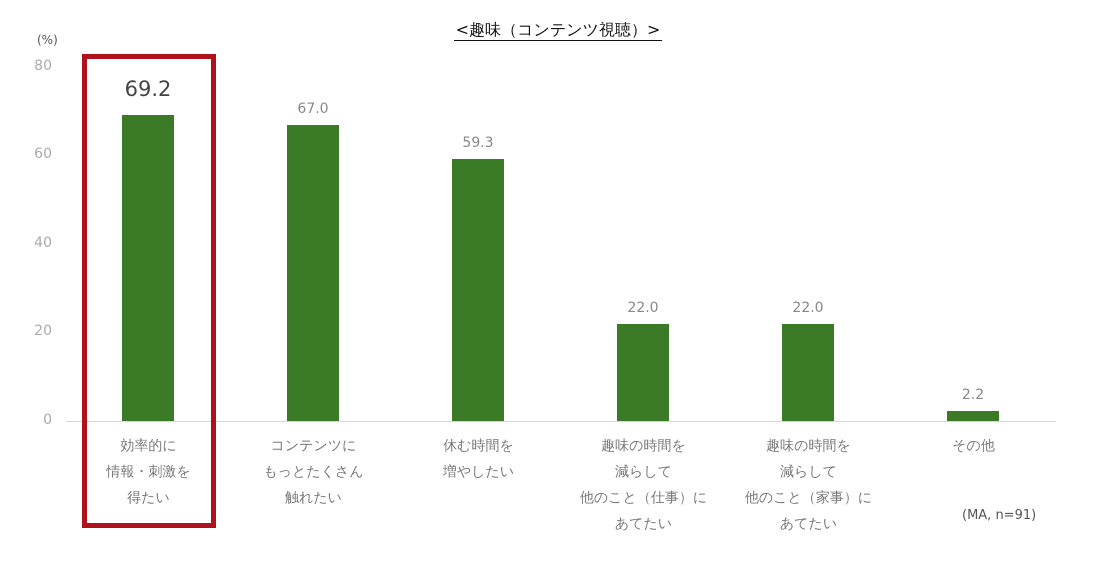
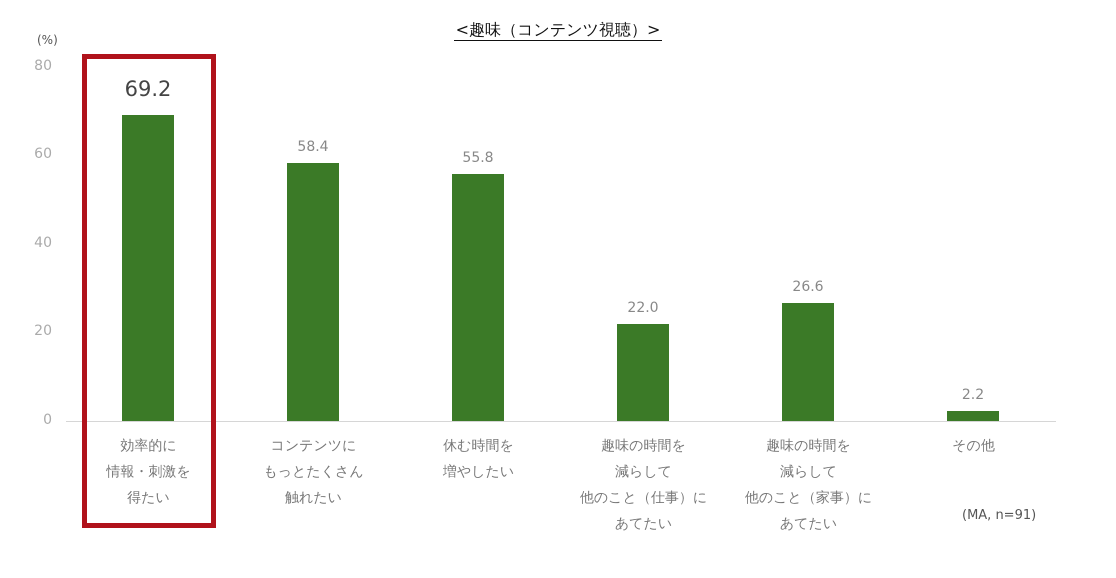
コンテンツに もっとたくさん 触れたい: 67.0 -> 58.4
休む時間を 増やしたい: 59.3 -> 55.8
趣味の時間を 減らして 他のこと（家事）に あてたい: 22.0 -> 26.6
